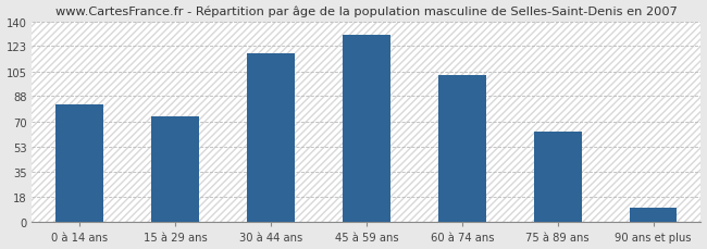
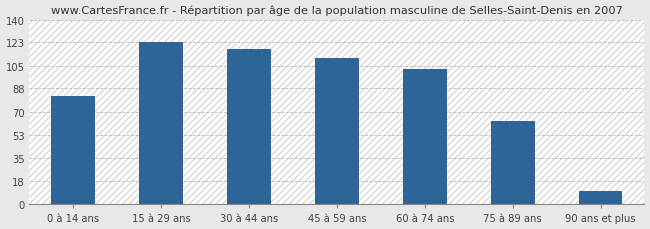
15 à 29 ans: 74 -> 123
45 à 59 ans: 131 -> 111
